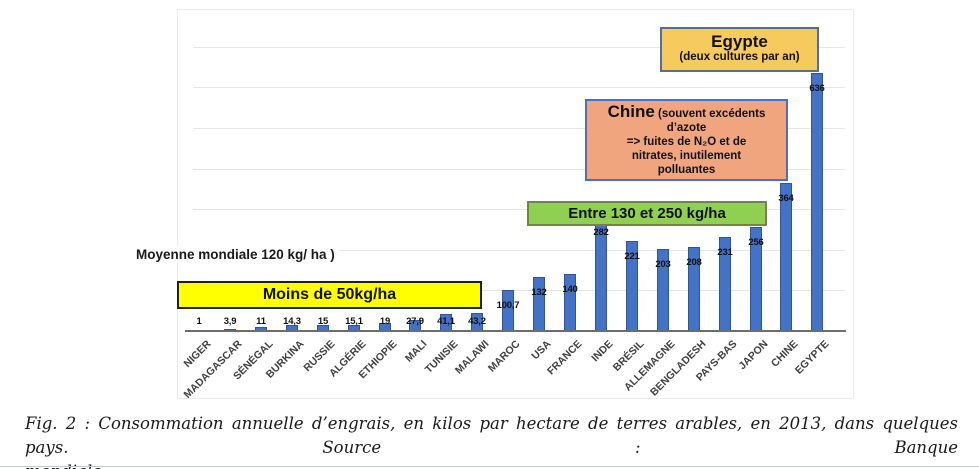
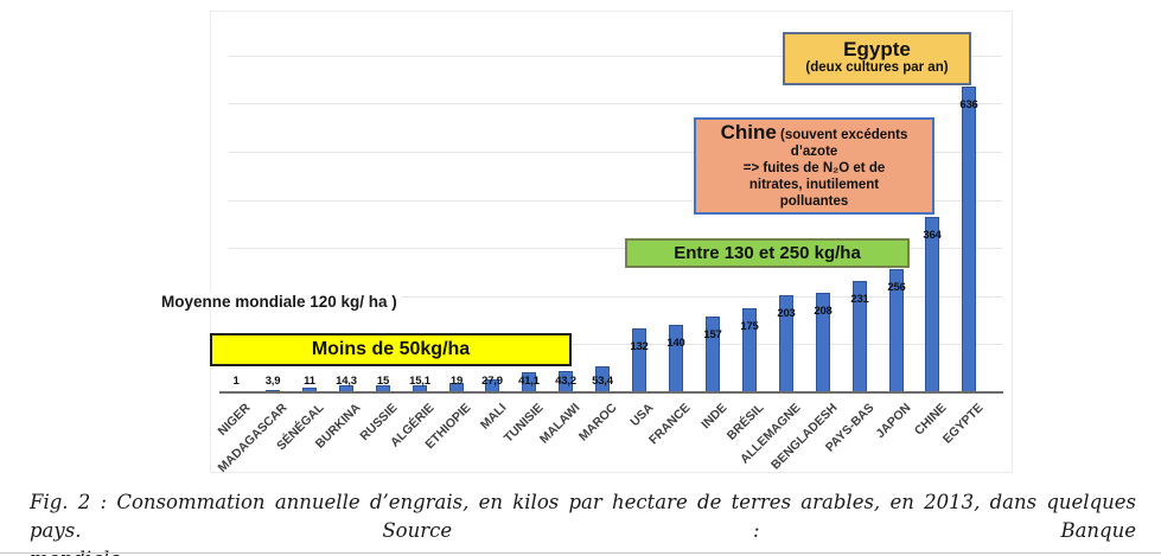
MAROC: 100,7 -> 53,4
INDE: 282 -> 157
BRÉSIL: 221 -> 175
